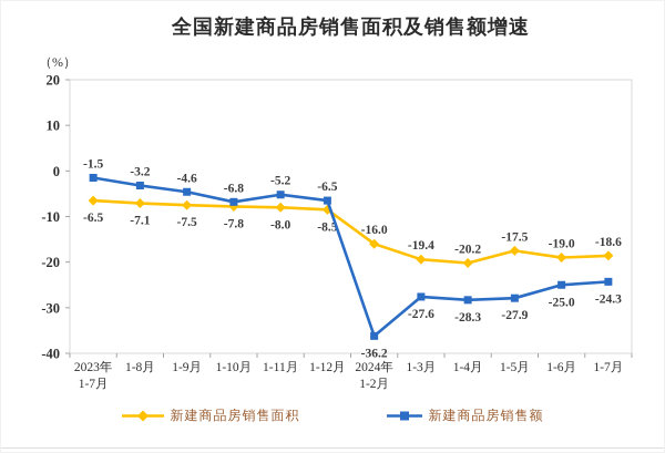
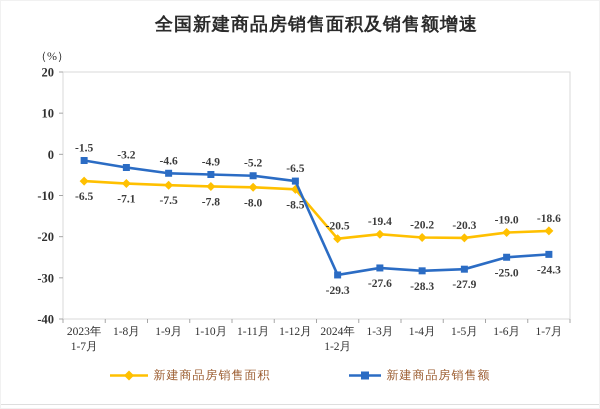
新建商品房销售额/1-10月: -6.8 -> -4.9
新建商品房销售面积/2024年 1-2月: -16.0 -> -20.5
新建商品房销售额/2024年 1-2月: -36.2 -> -29.3
新建商品房销售面积/1-5月: -17.5 -> -20.3
